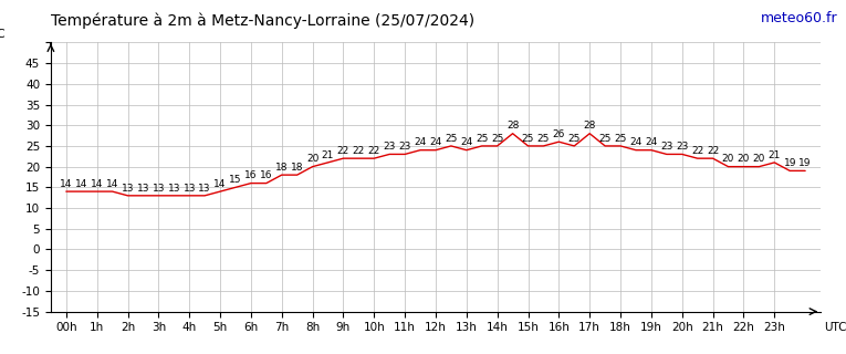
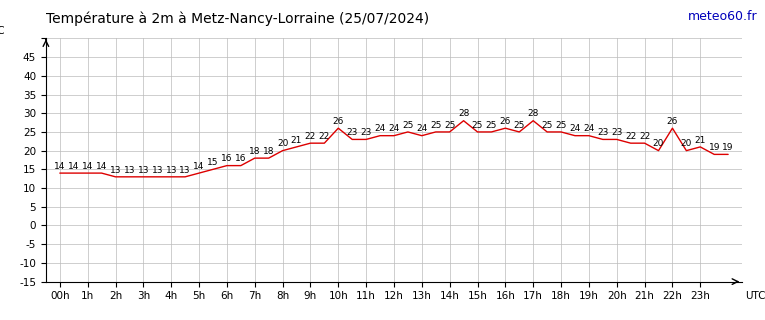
10h: 22 -> 26
22h: 20 -> 26
